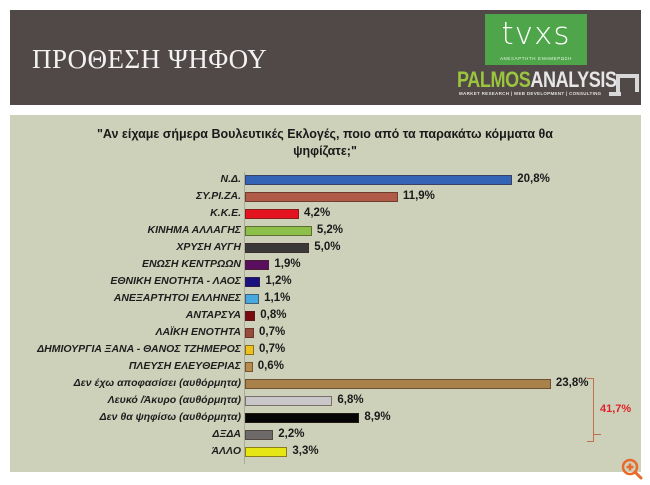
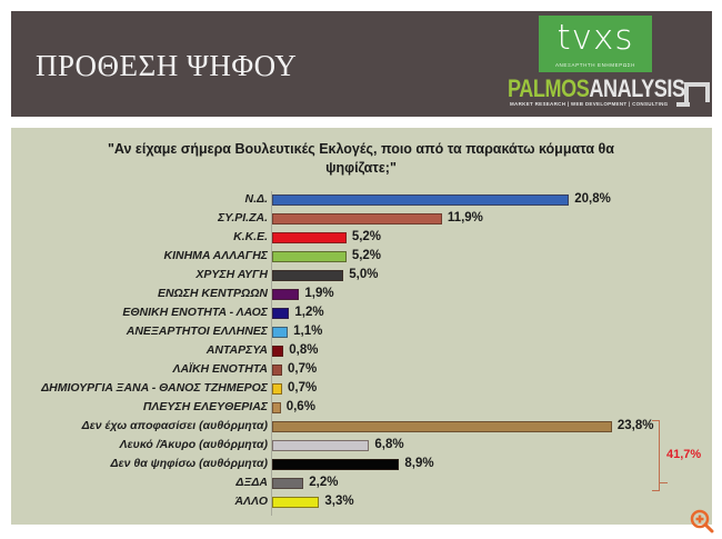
Κ.Κ.Ε.: 4,2% -> 5,2%
